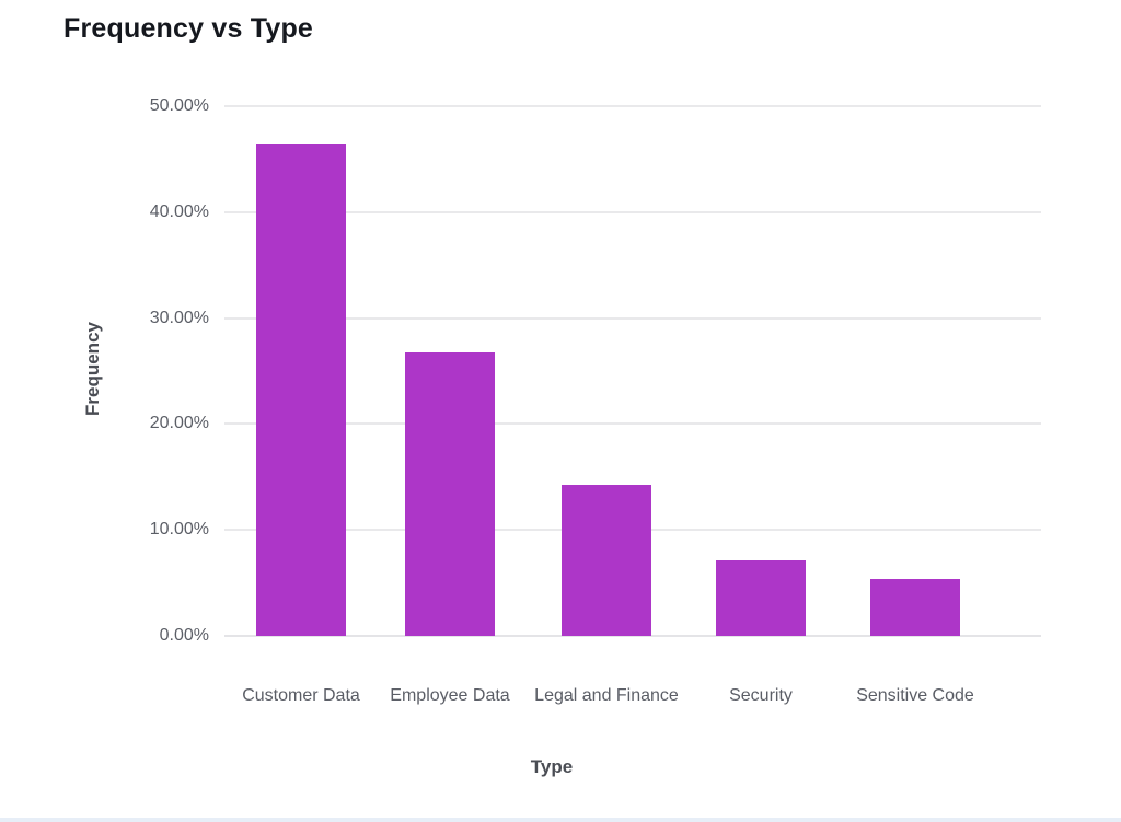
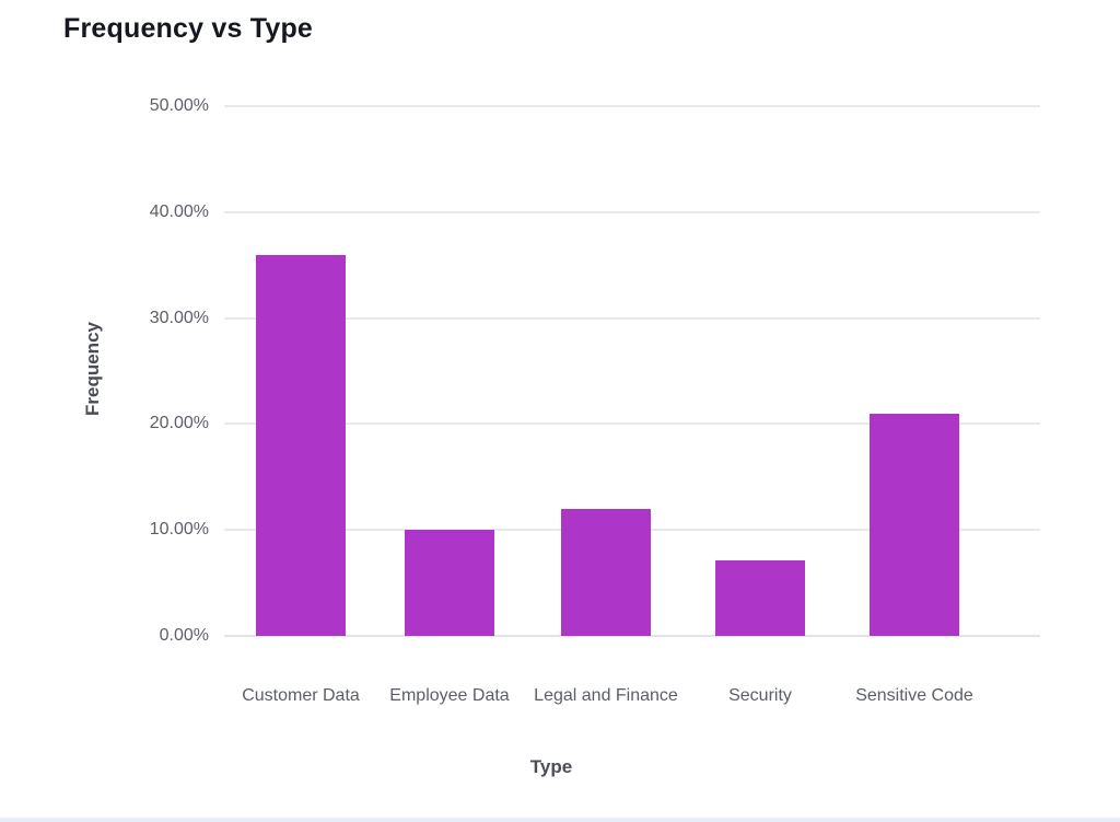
Customer Data: 46% -> 36%
Employee Data: 27% -> 10%
Legal and Finance: 14% -> 12%
Sensitive Code: 5% -> 21%
